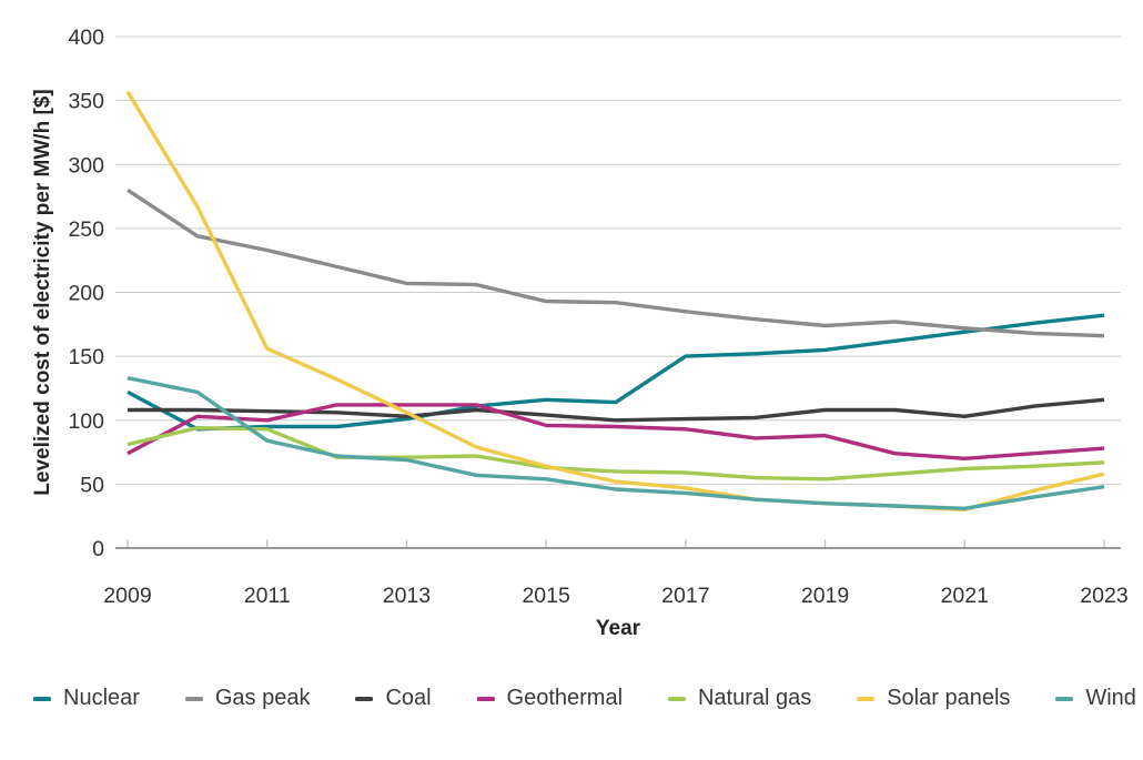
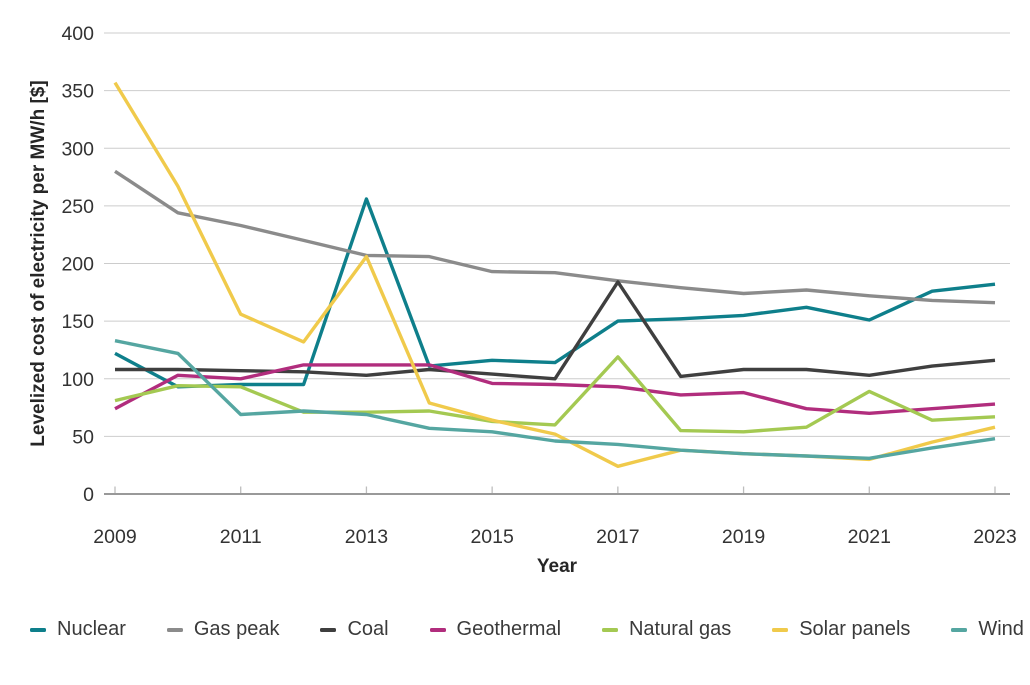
Wind/2011: 84 -> 69
Nuclear/2013: 101 -> 256
Solar panels/2013: 106 -> 206
Coal/2017: 101 -> 184
Natural gas/2017: 59 -> 119
Solar panels/2017: 47 -> 24
Nuclear/2021: 169 -> 151
Natural gas/2021: 62 -> 89
